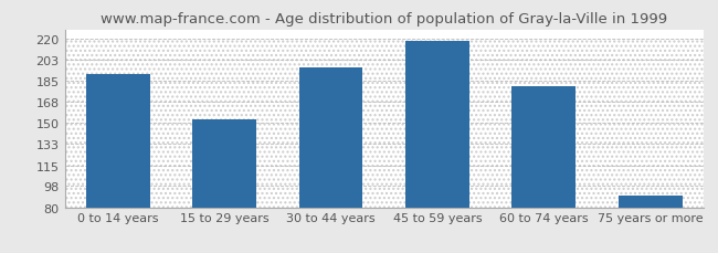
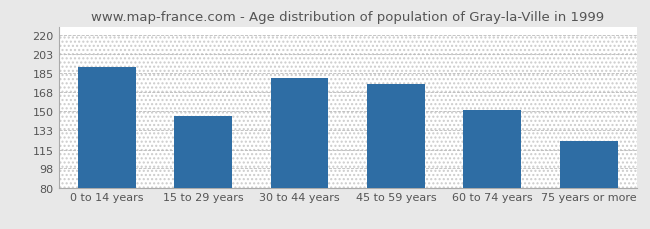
15 to 29 years: 153 -> 146
30 to 44 years: 196 -> 181
45 to 59 years: 218 -> 175
60 to 74 years: 181 -> 151
75 years or more: 90 -> 123
